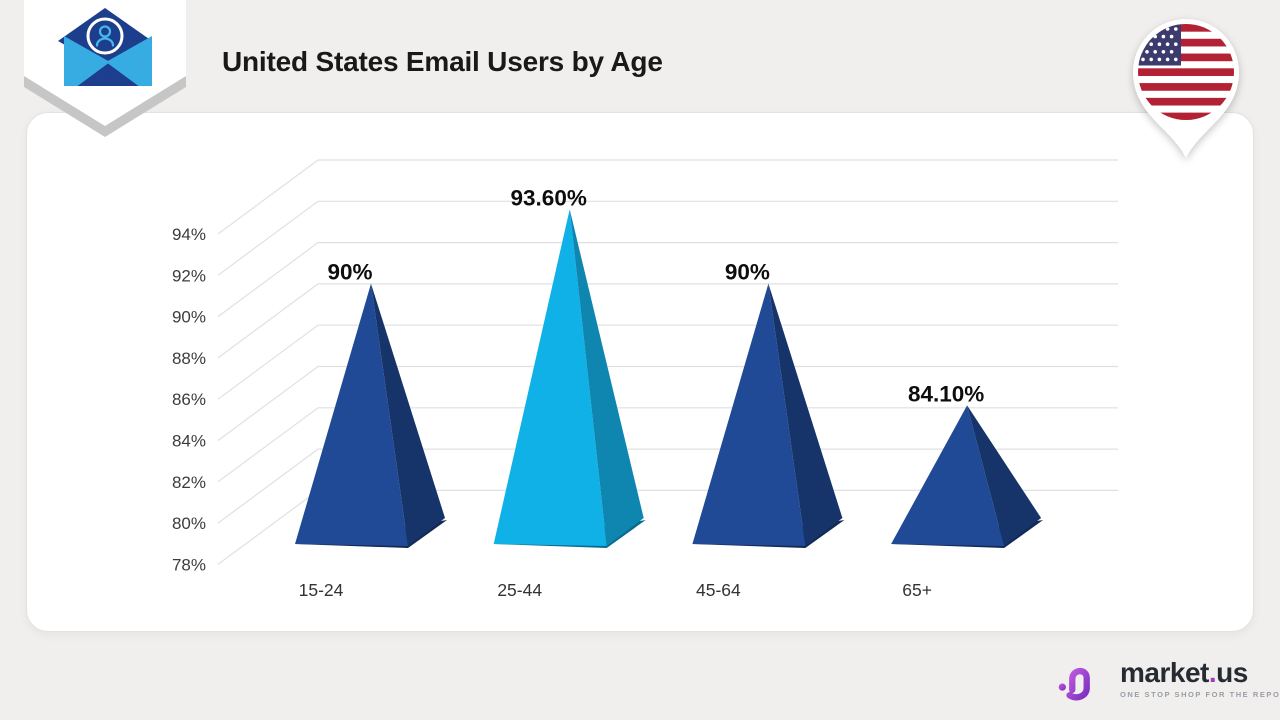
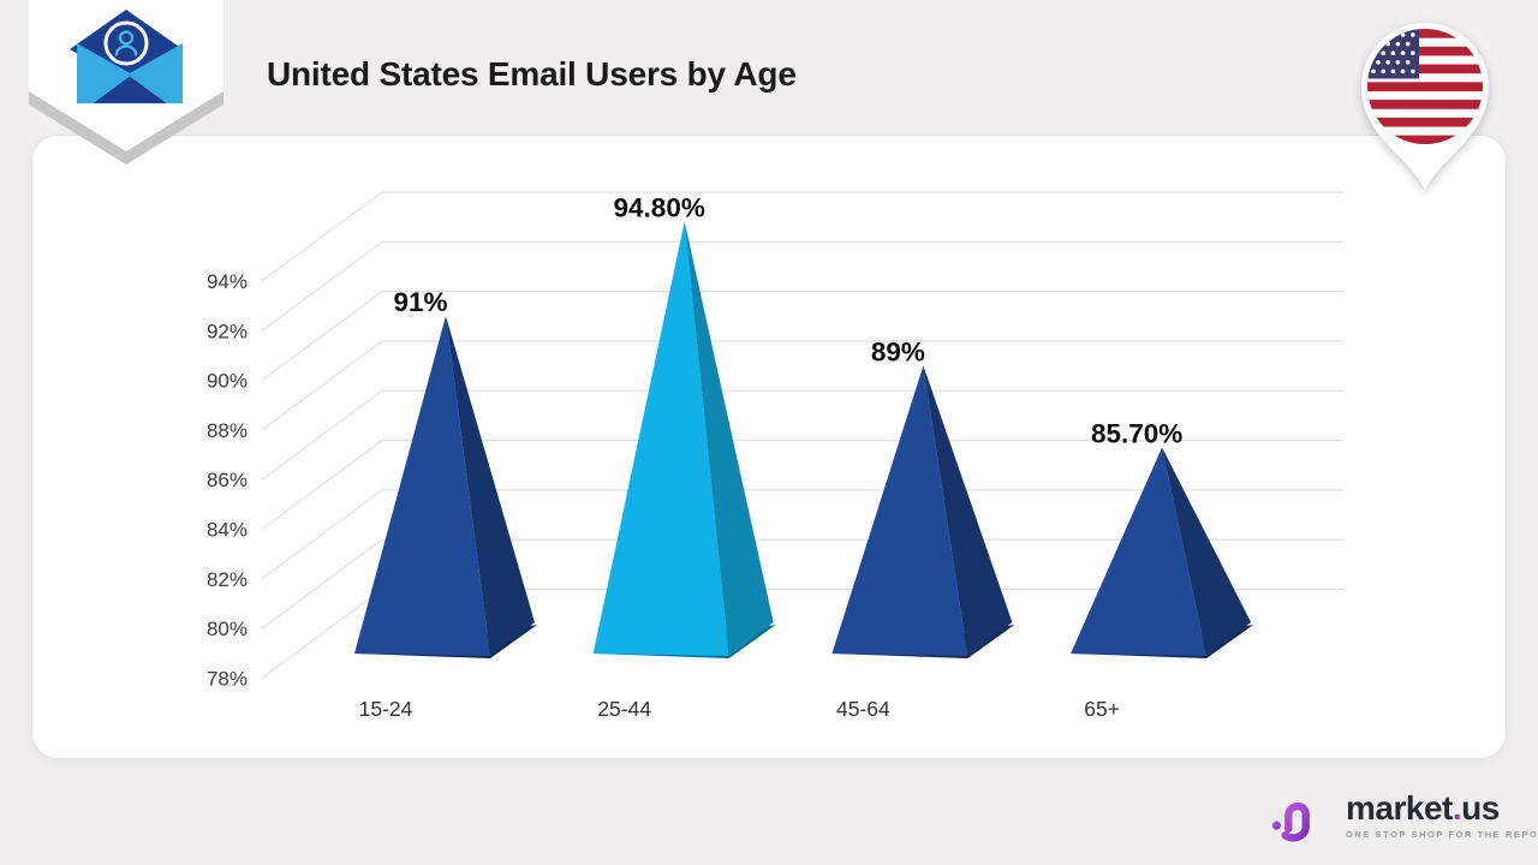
15-24: 90% -> 91%
25-44: 93.60% -> 94.80%
45-64: 90% -> 89%
65+: 84.10% -> 85.70%
